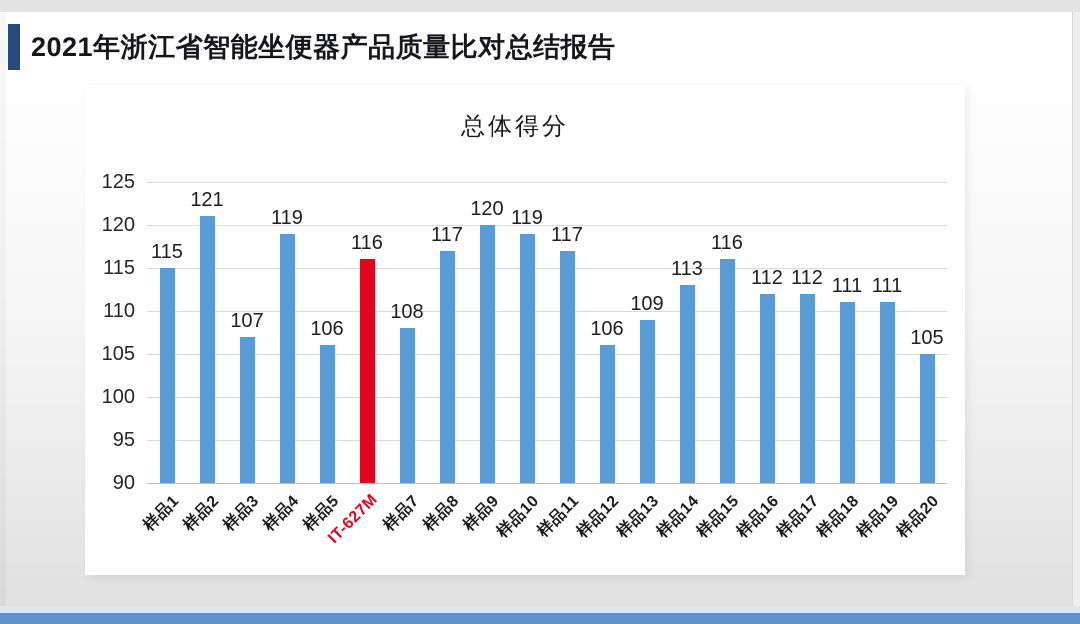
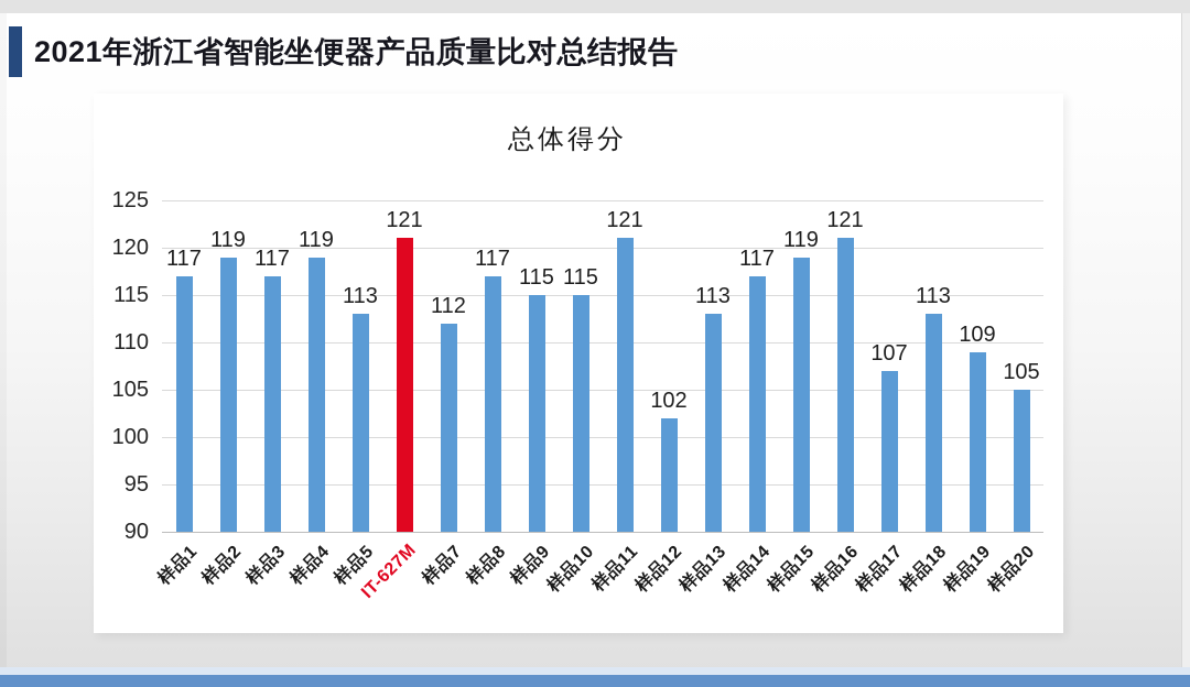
样品1: 115 -> 117
样品2: 121 -> 119
样品3: 107 -> 117
样品5: 106 -> 113
IT-627M: 116 -> 121
样品7: 108 -> 112
样品9: 120 -> 115
样品10: 119 -> 115
样品11: 117 -> 121
样品12: 106 -> 102
样品13: 109 -> 113
样品14: 113 -> 117
样品15: 116 -> 119
样品16: 112 -> 121
样品17: 112 -> 107
样品18: 111 -> 113
样品19: 111 -> 109
